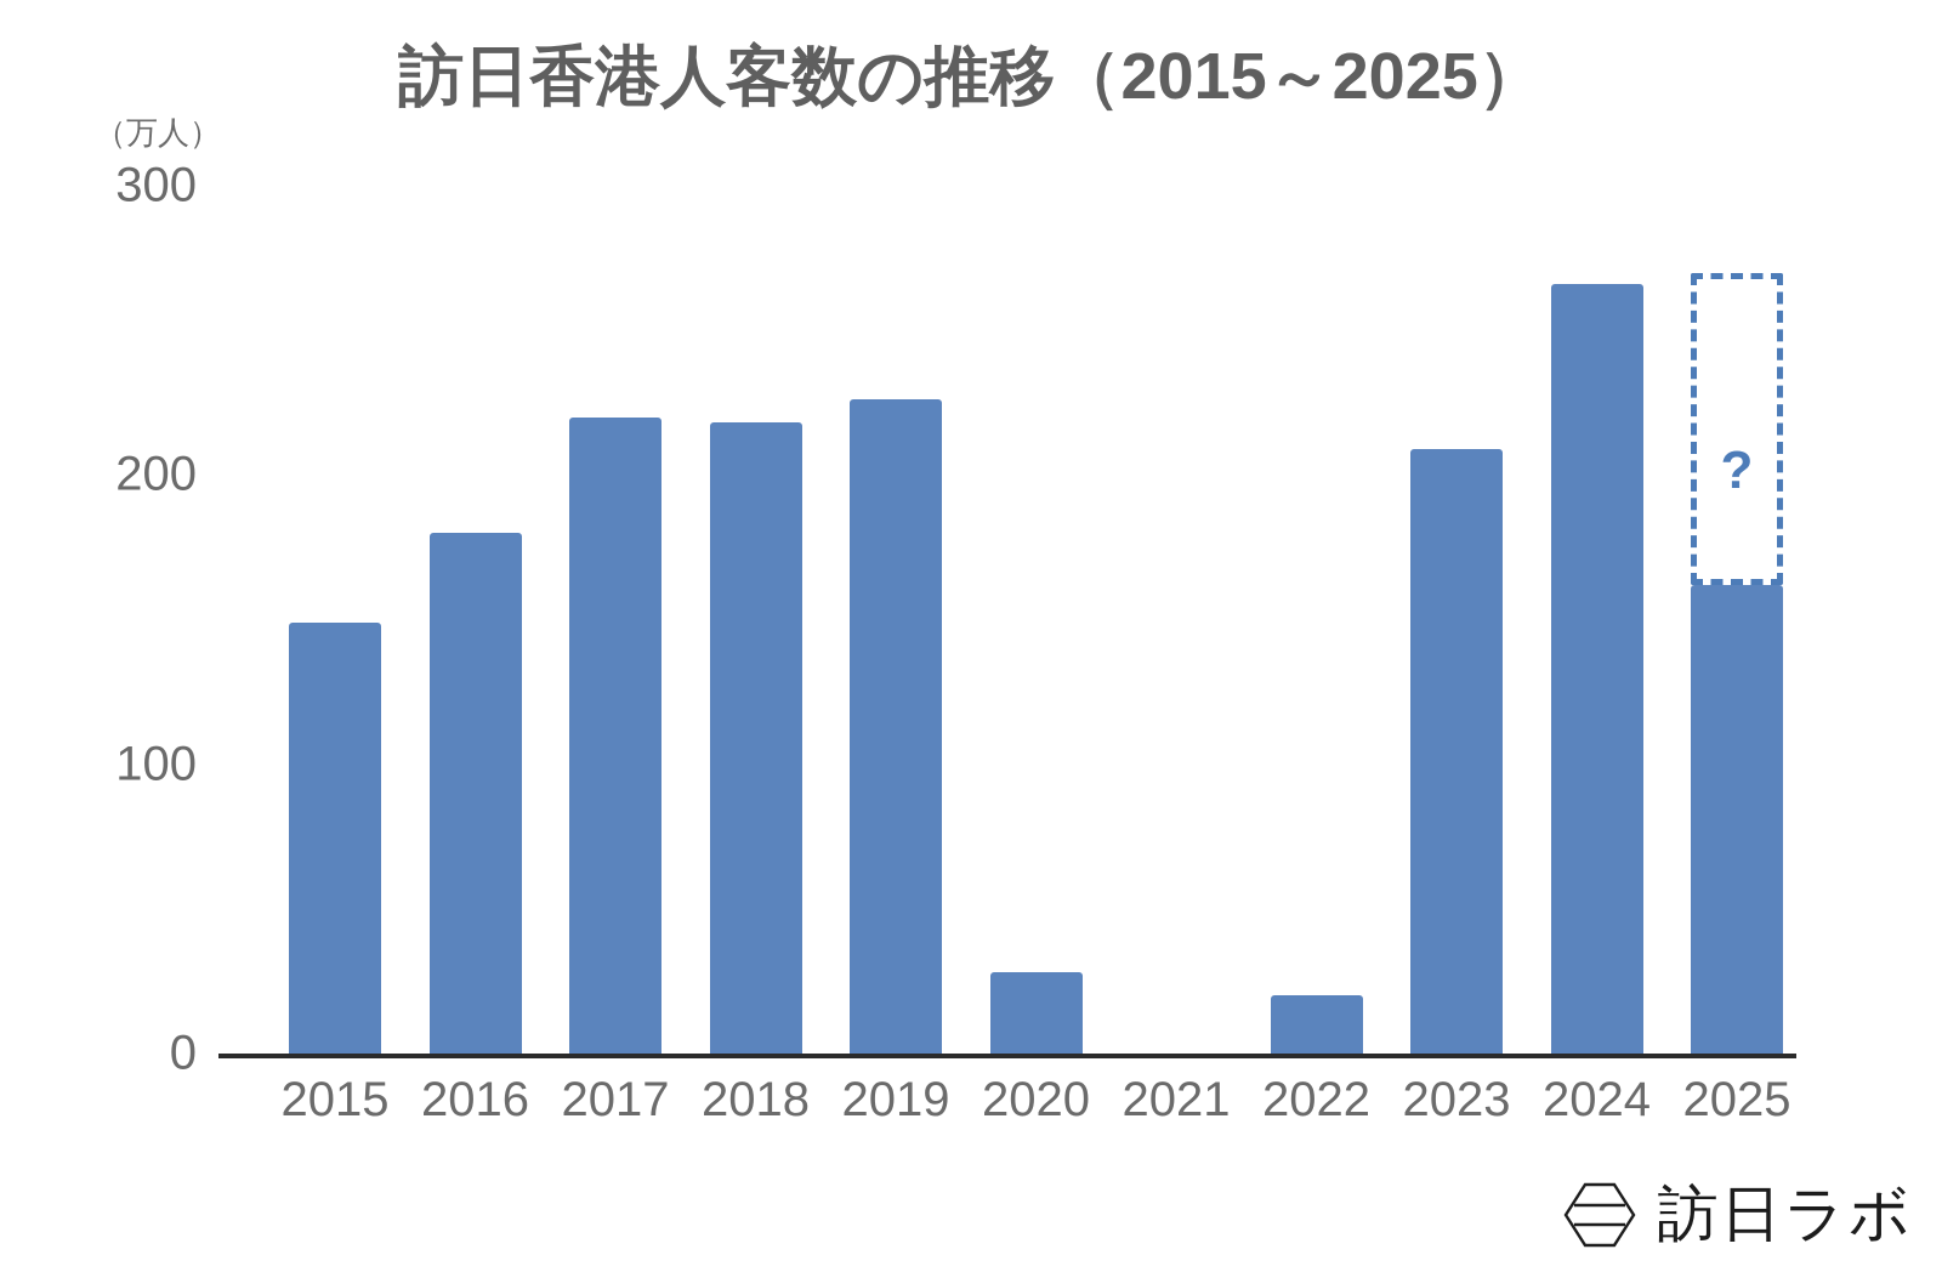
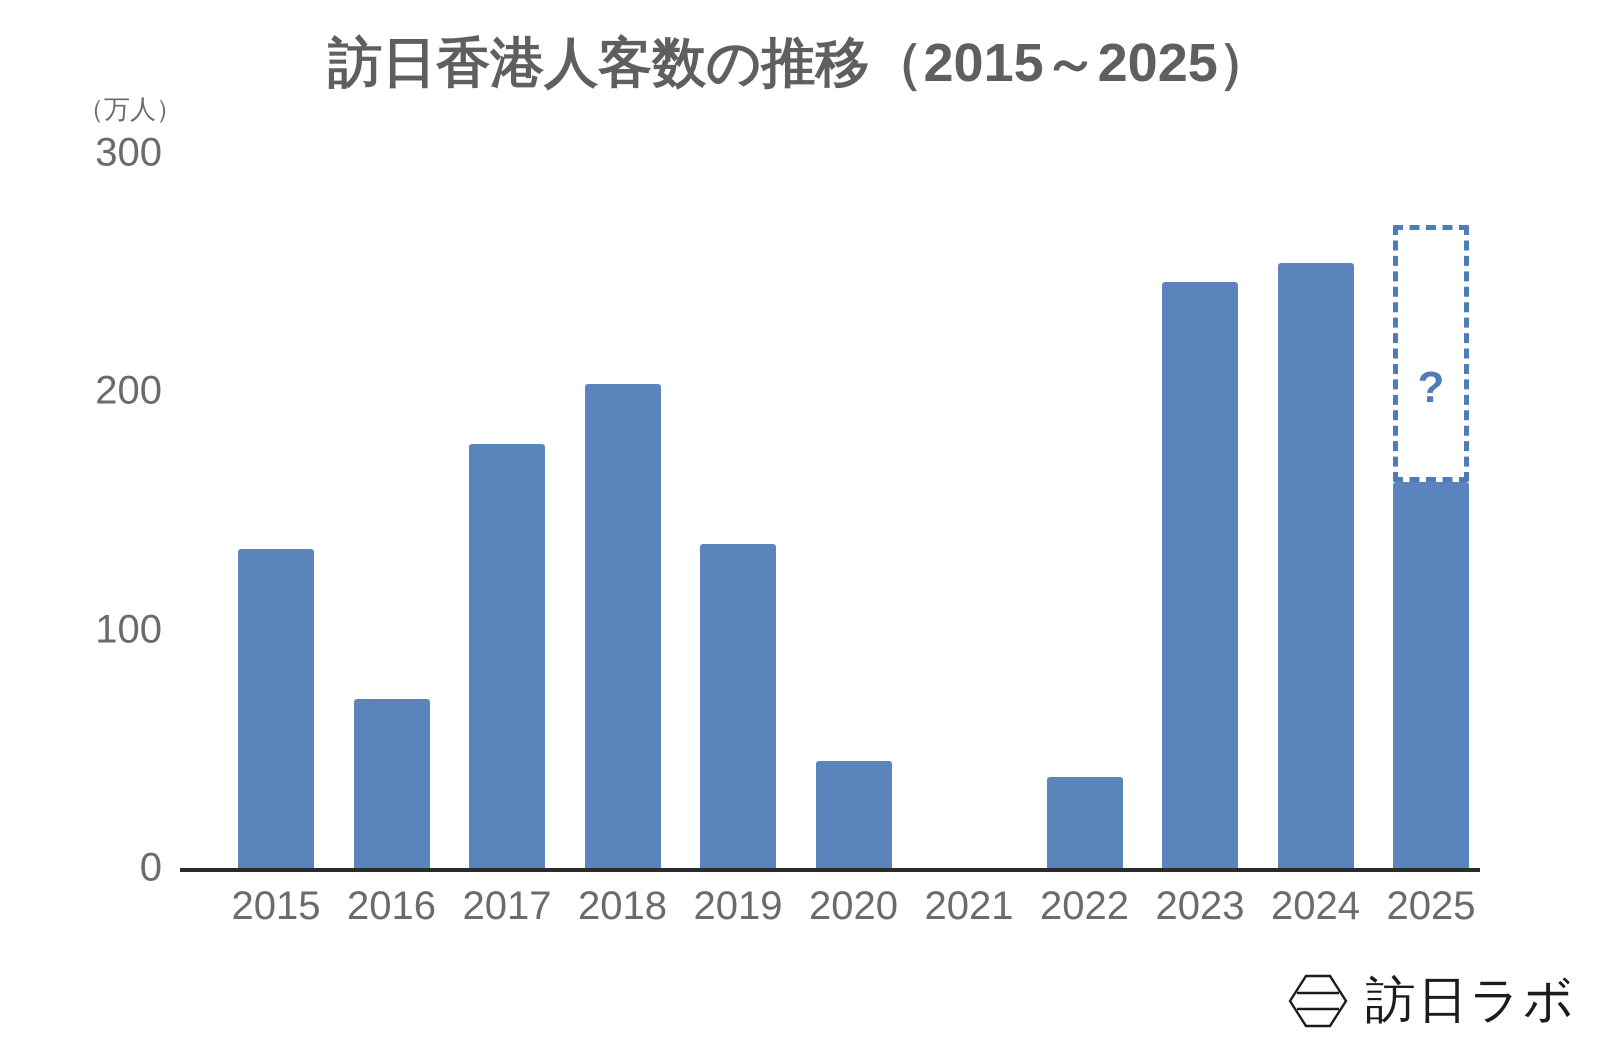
2015: 149 -> 134
2016: 180 -> 71
2017: 220 -> 178
2018: 218 -> 203
2019: 226 -> 136
2020: 28 -> 45
2022: 20 -> 38
2023: 209 -> 246
2024: 266 -> 254
